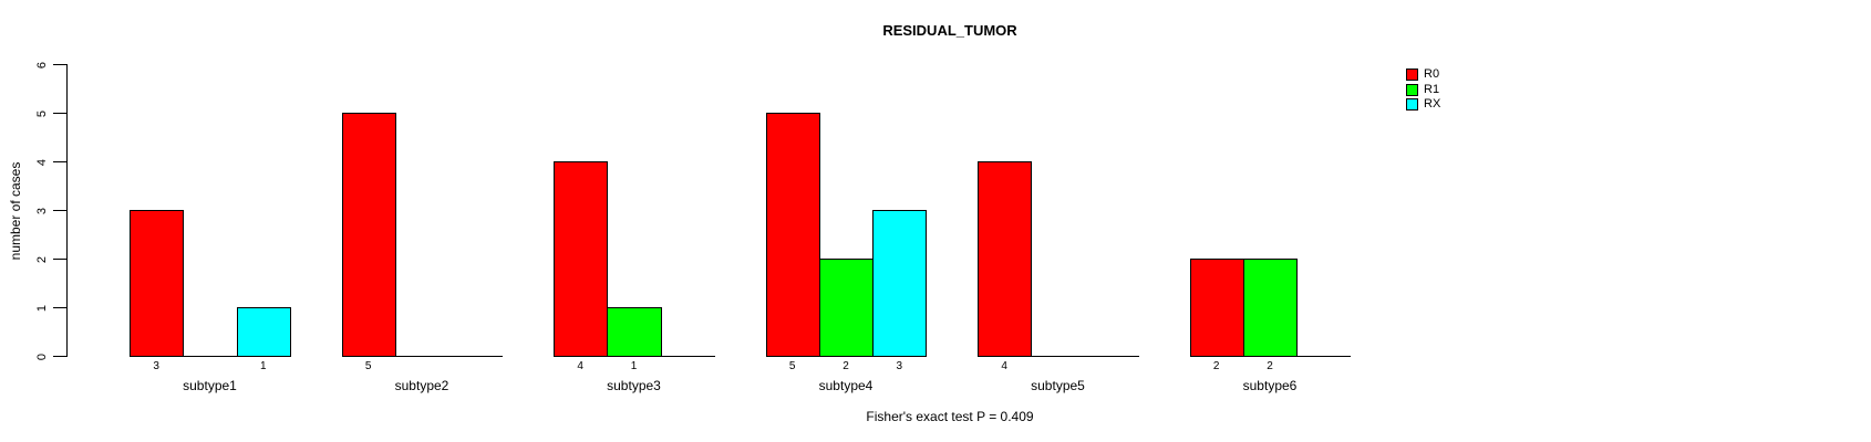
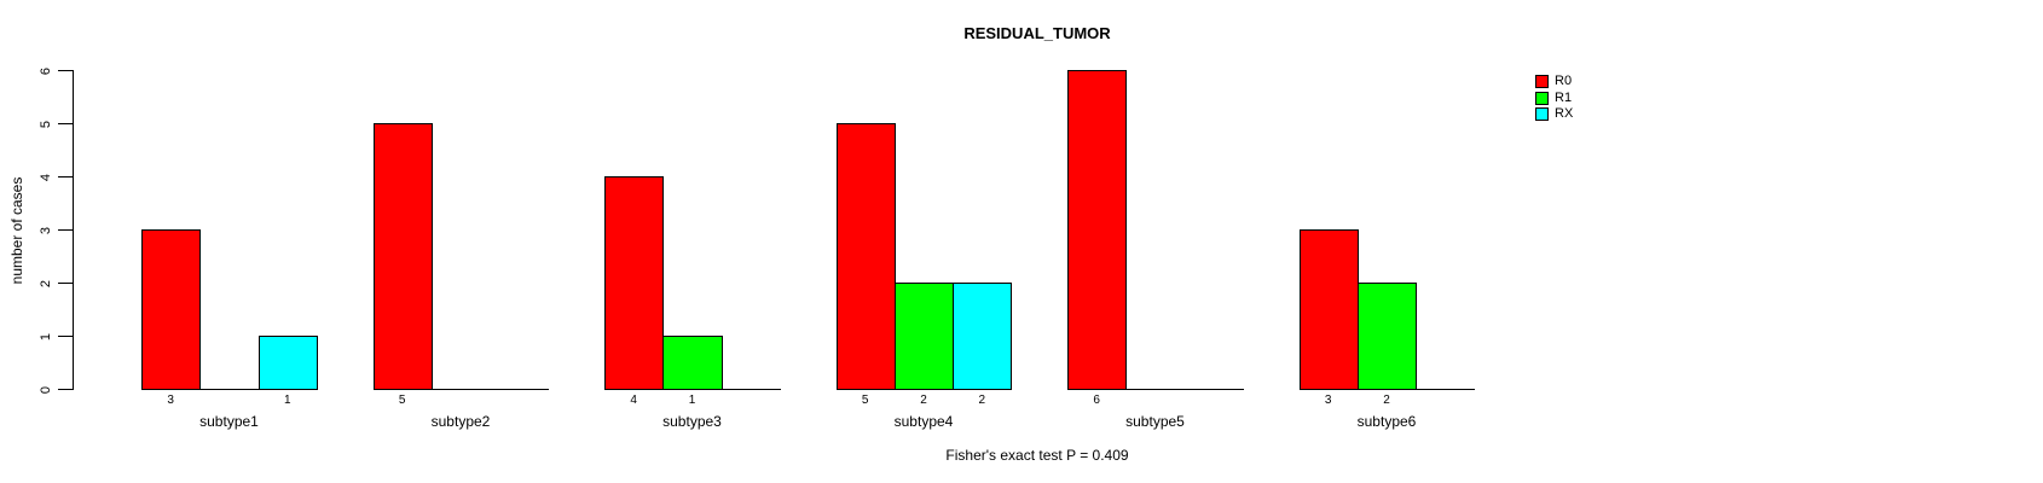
RX/subtype4: 3 -> 2
R0/subtype5: 4 -> 6
R0/subtype6: 2 -> 3
